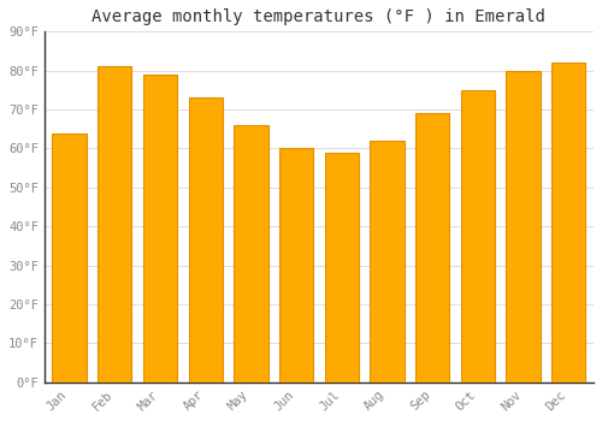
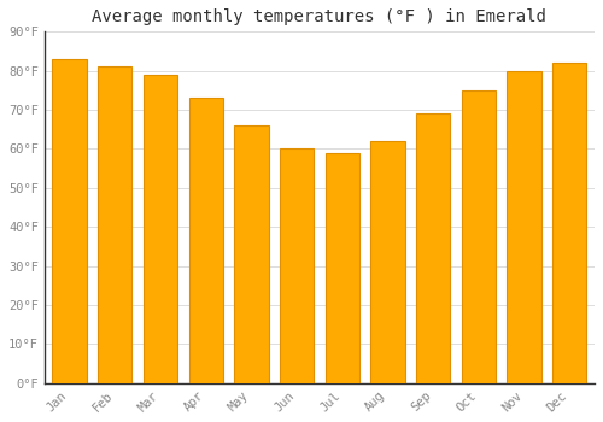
Jan: 64°F -> 83°F
